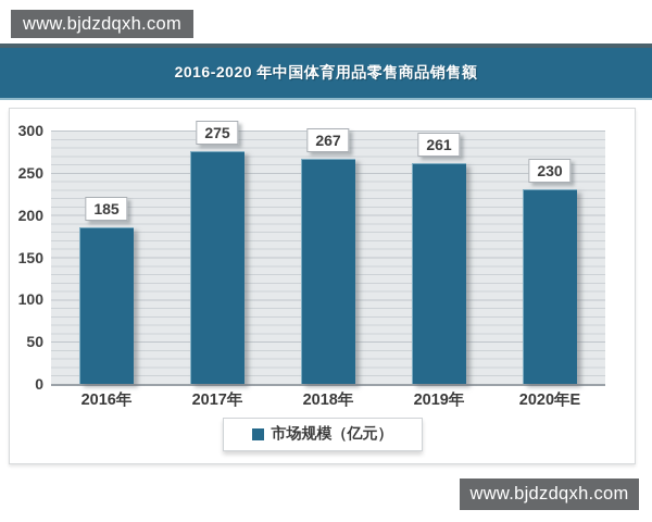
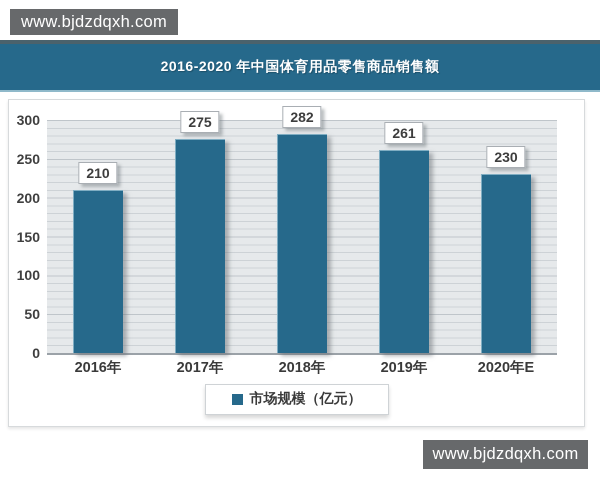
2016年: 185 -> 210
2018年: 267 -> 282
